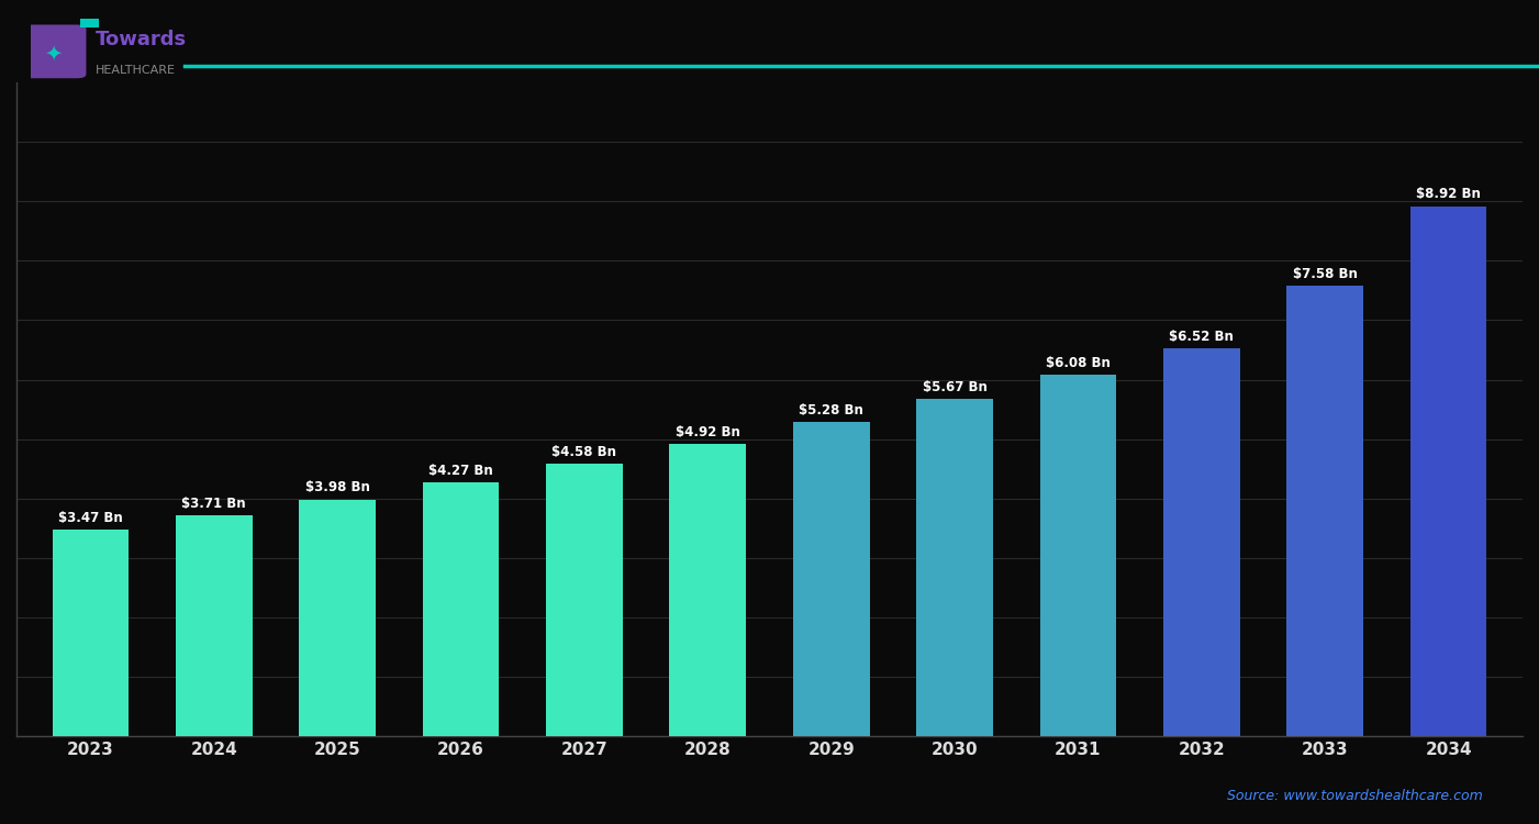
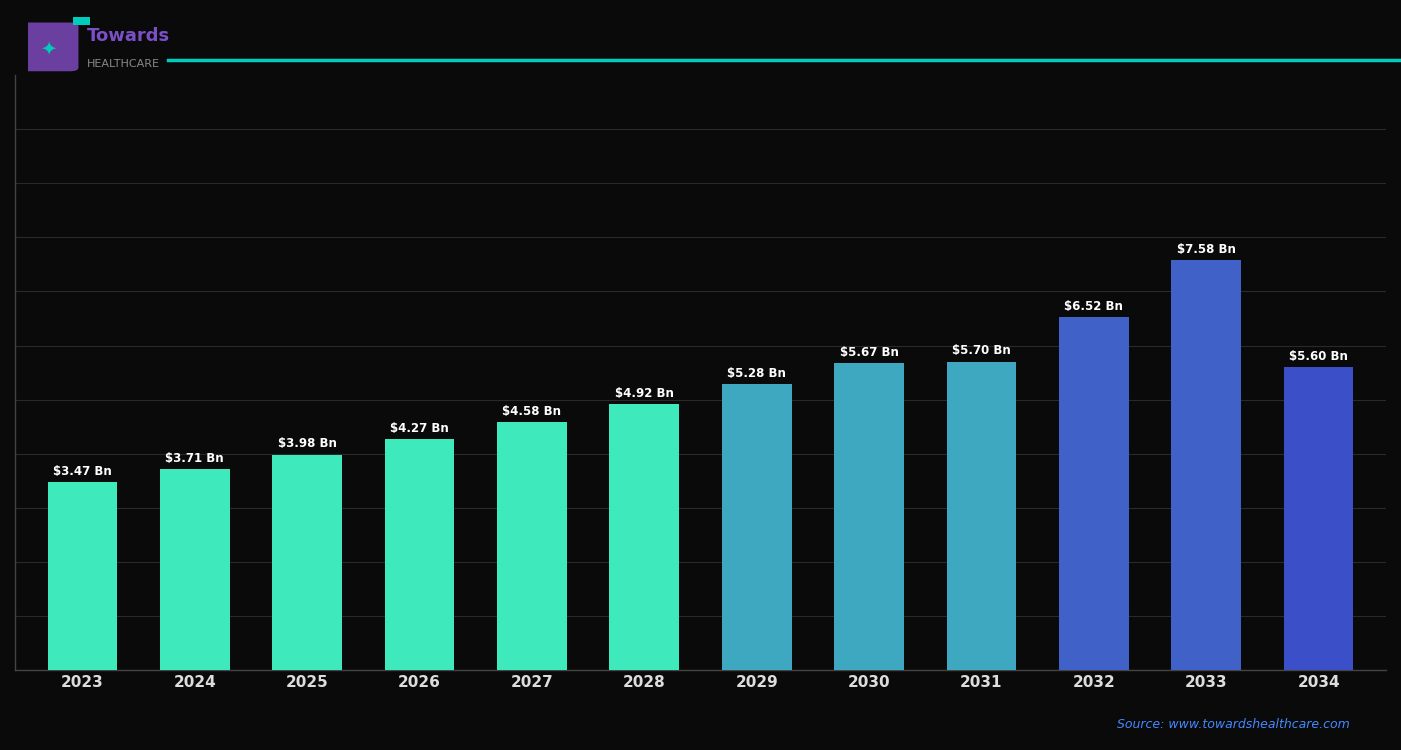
2031: $6.08 -> $5.70
2034: $8.92 -> $5.60
